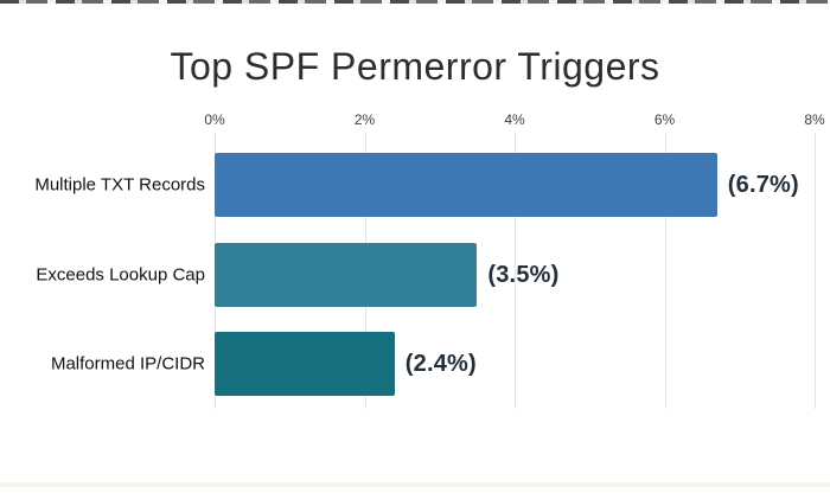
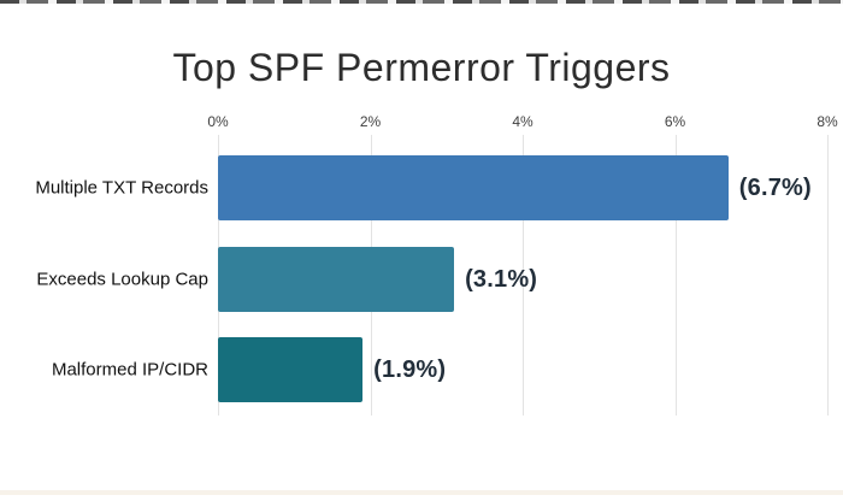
Exceeds Lookup Cap: 3.5% -> 3.1%
Malformed IP/CIDR: 2.4% -> 1.9%
